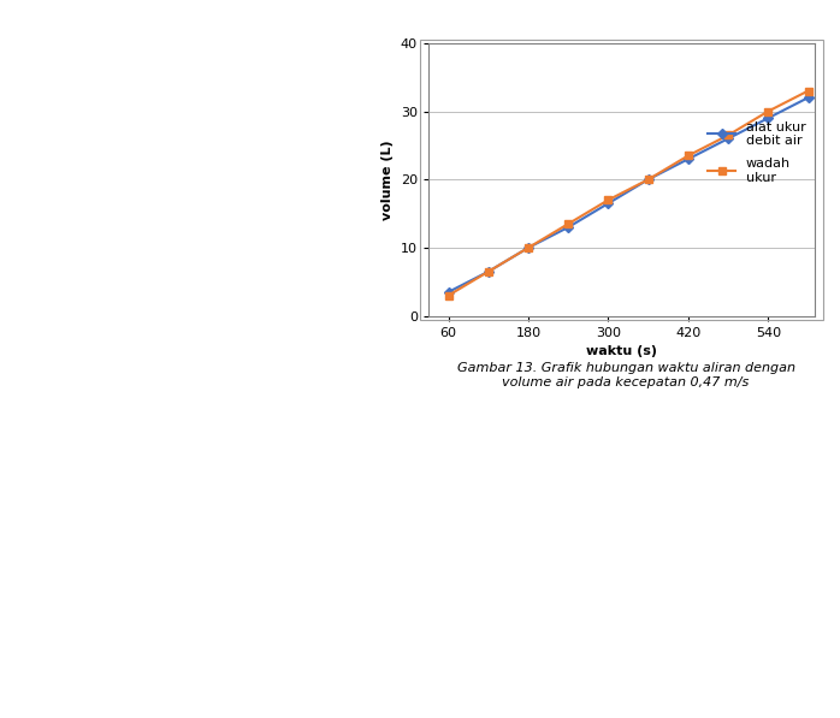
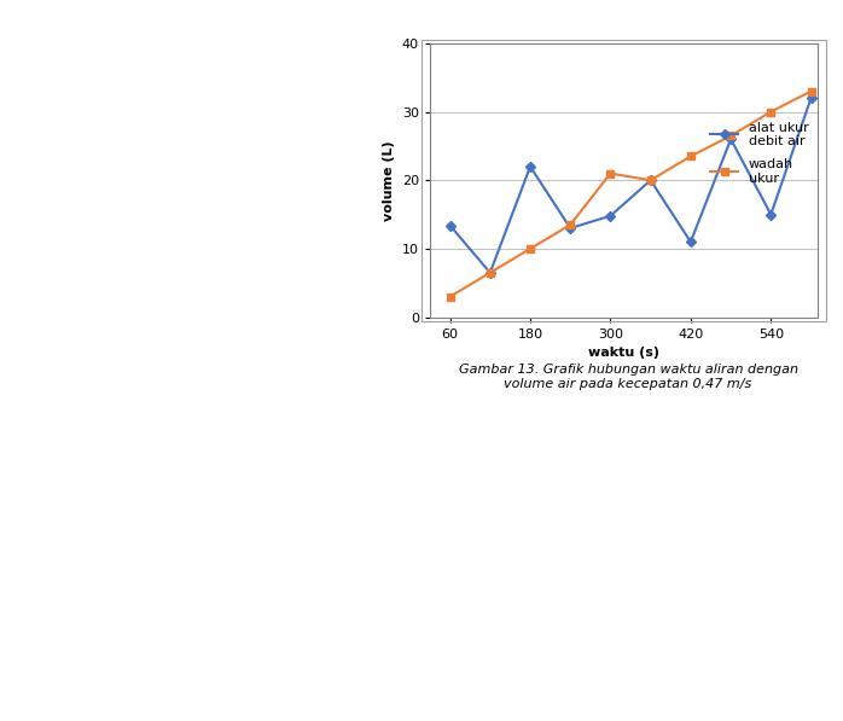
alat ukur debit air/60: 3.5 -> 13.4
alat ukur debit air/180: 10.0 -> 22.0
alat ukur debit air/300: 16.5 -> 14.8
wadah ukur/300: 17.0 -> 21.0
alat ukur debit air/420: 23.0 -> 11.0
alat ukur debit air/540: 29.0 -> 15.0
